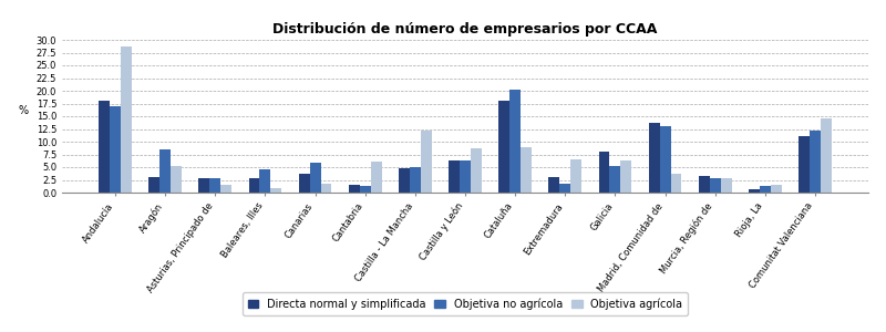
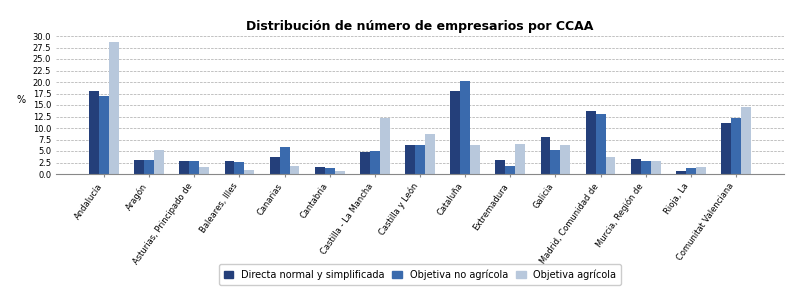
Objetiva no agrícola/Aragón: 8.5 -> 3.1
Objetiva no agrícola/Baleares, Illes: 4.5 -> 2.6
Objetiva agrícola/Cantabria: 6.0 -> 0.7
Objetiva agrícola/Cataluña: 9.0 -> 6.3
